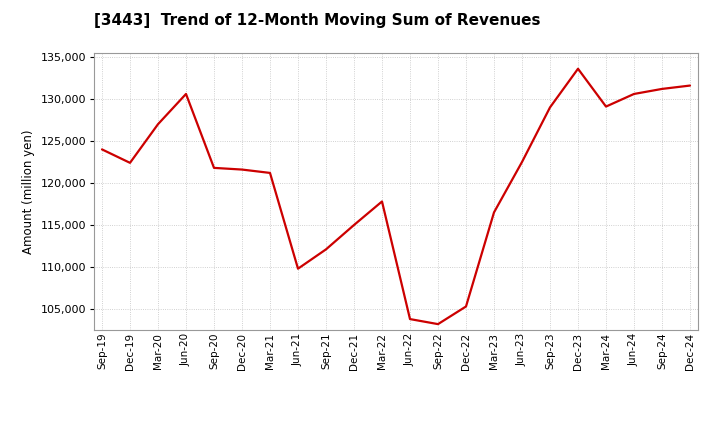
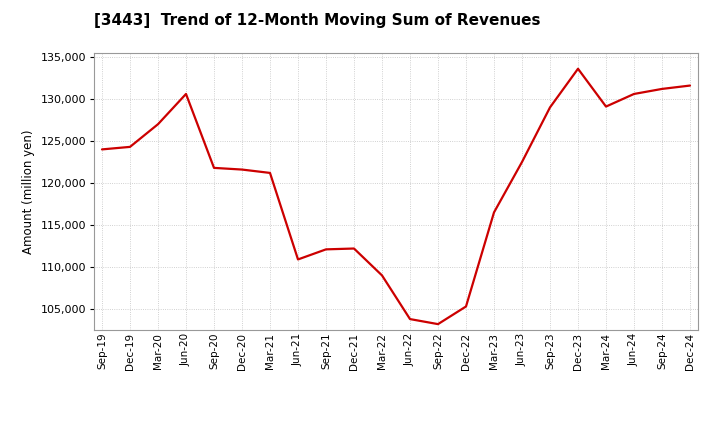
Dec-19: 122,400 -> 124,300
Jun-21: 109,800 -> 110,900
Dec-21: 115,000 -> 112,200
Mar-22: 117,800 -> 109,000
